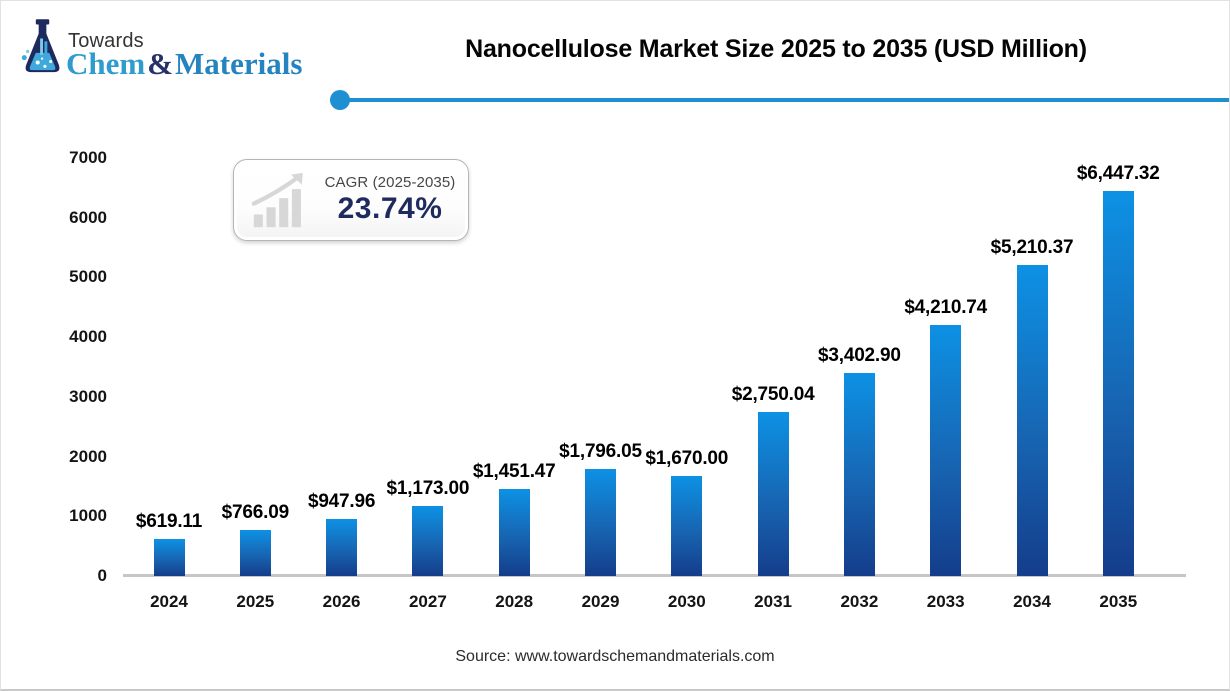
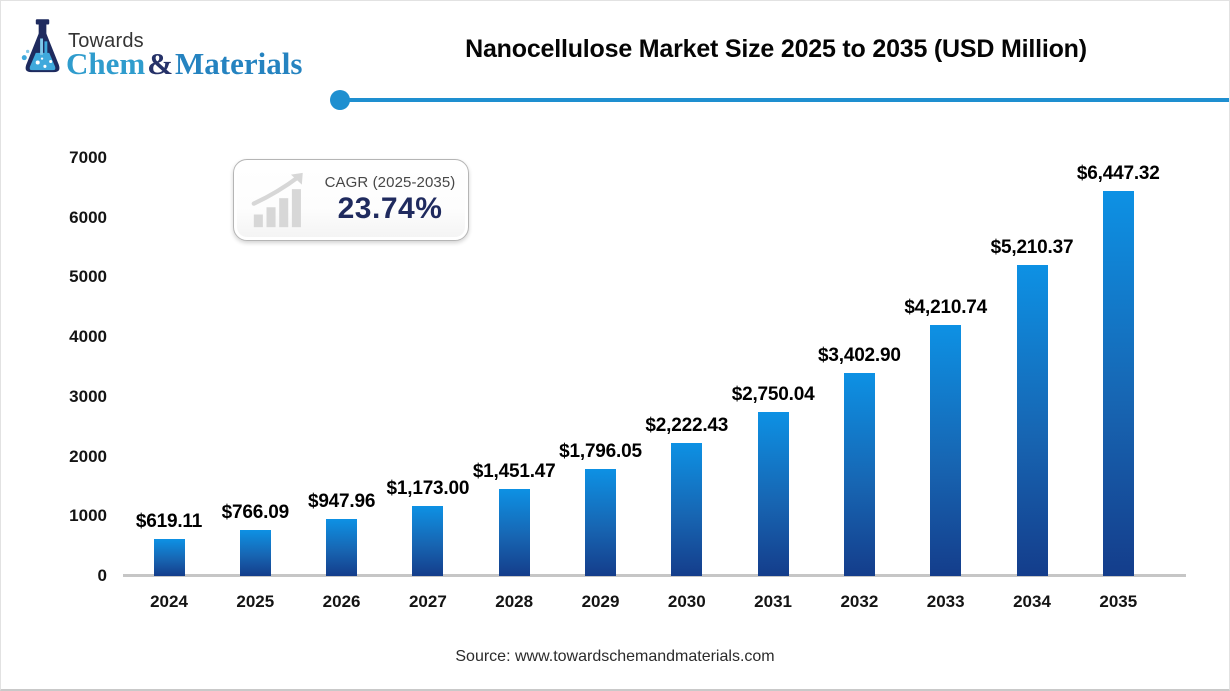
2030: $1,670.00 -> $2,222.43
